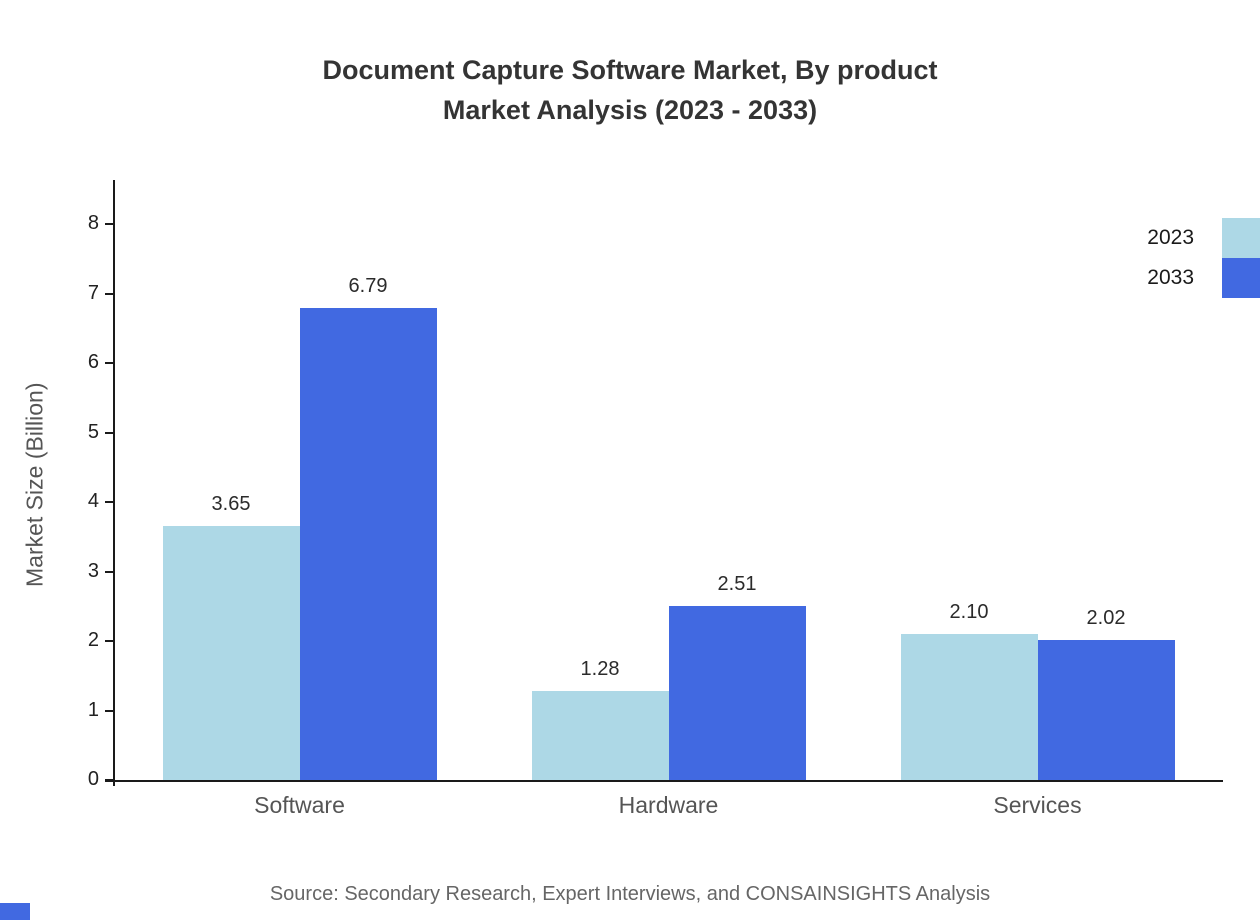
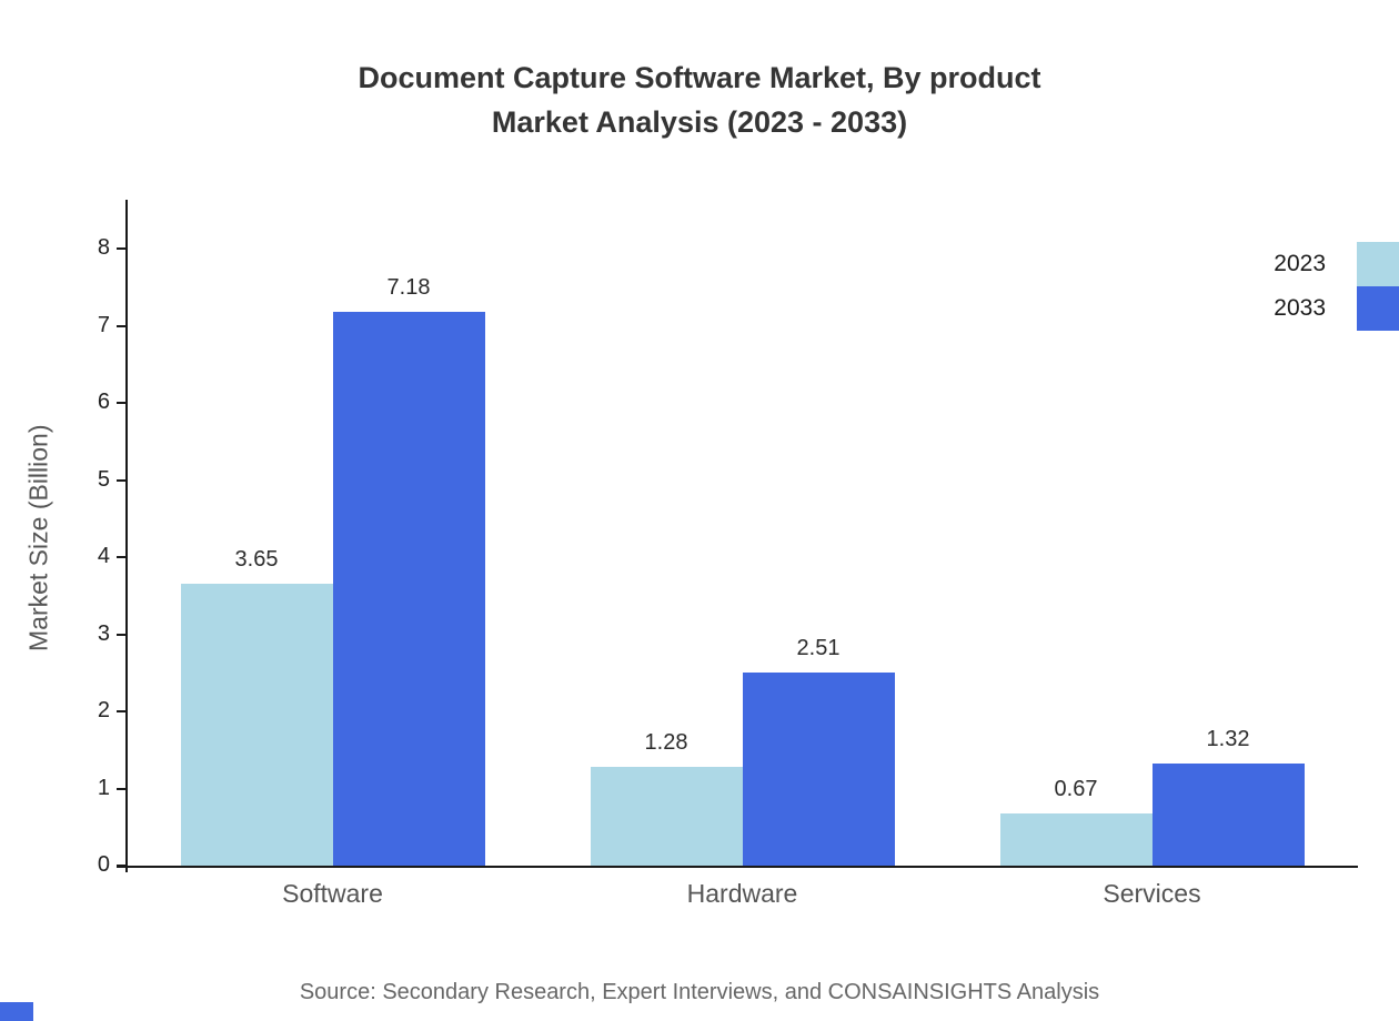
2033/Software: 6.79 -> 7.18
2023/Services: 2.10 -> 0.67
2033/Services: 2.02 -> 1.32
